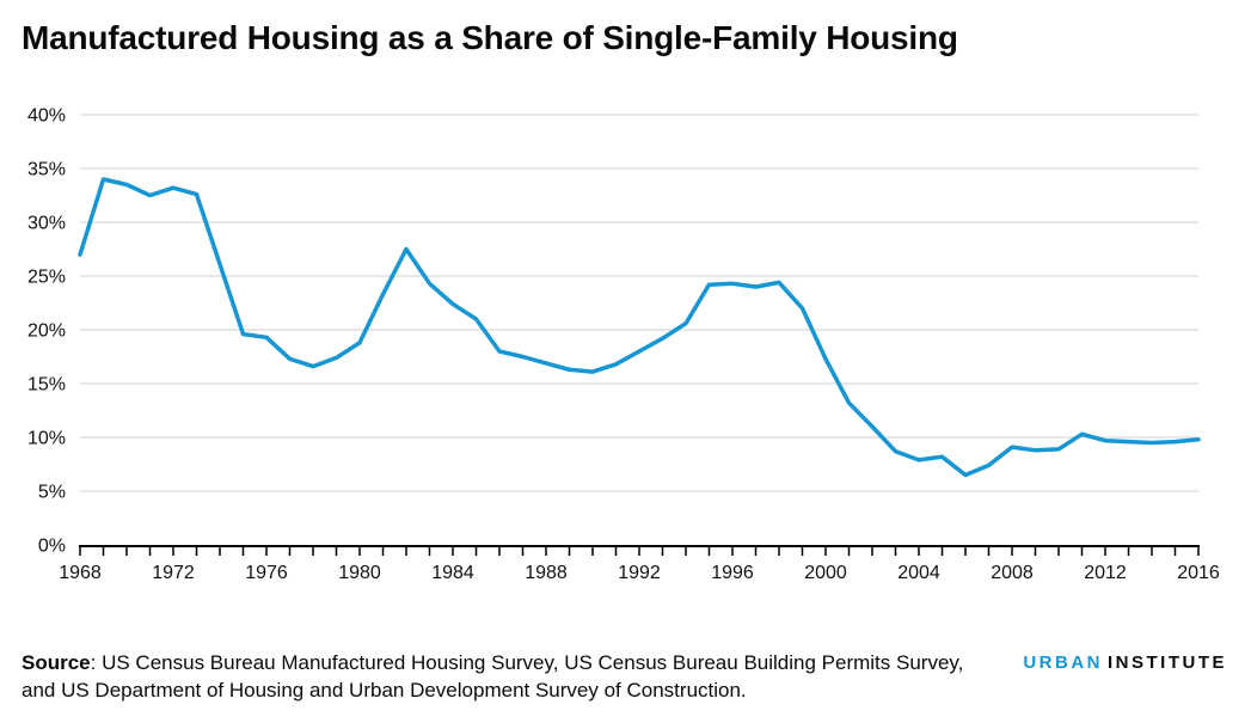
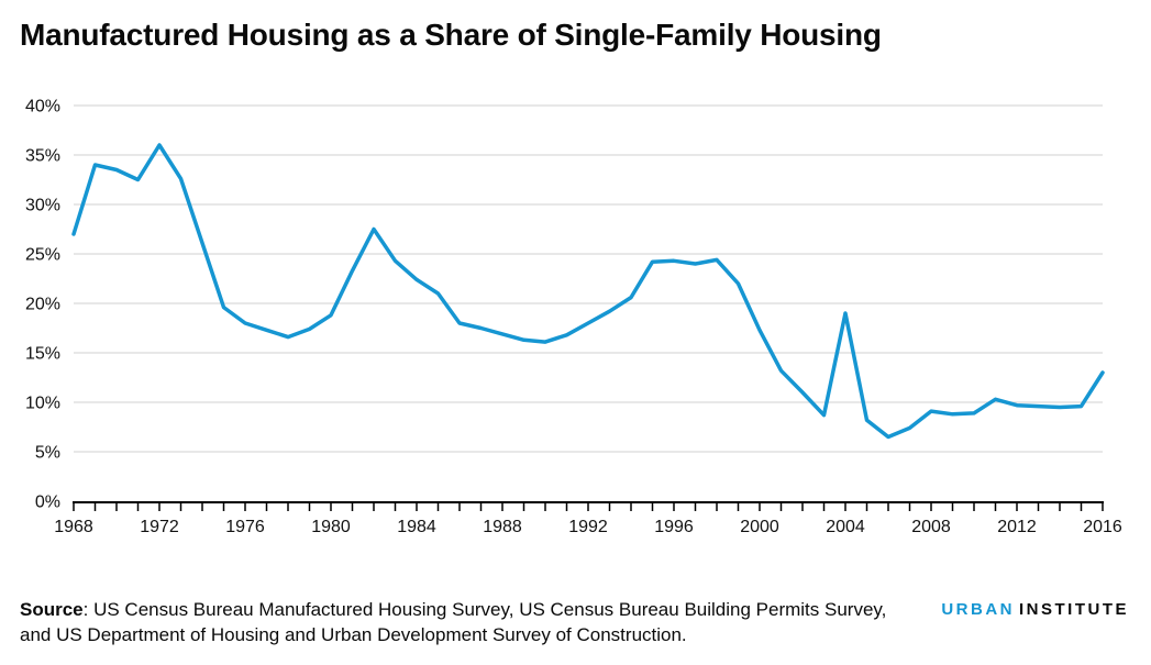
1972: 33% -> 36%
1976: 19% -> 18%
2004: 8% -> 19%
2016: 10% -> 13%
